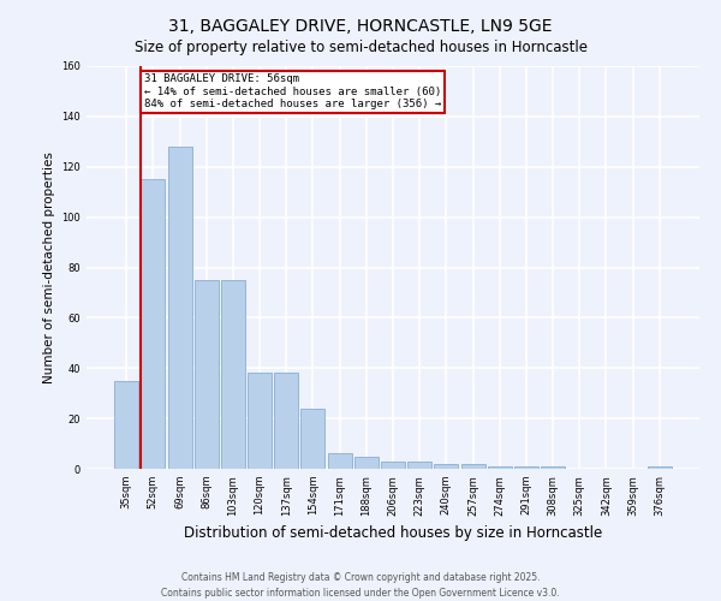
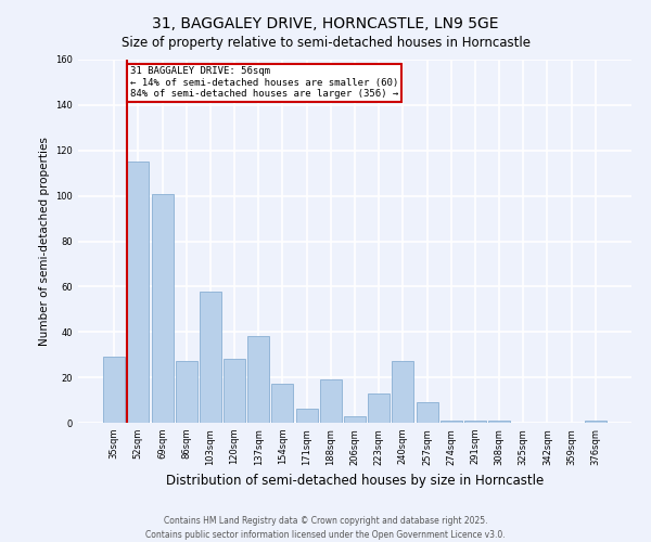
35sqm: 35 -> 29
69sqm: 128 -> 101
86sqm: 75 -> 27
103sqm: 75 -> 58
120sqm: 38 -> 28
154sqm: 24 -> 17
188sqm: 5 -> 19
223sqm: 3 -> 13
240sqm: 2 -> 27
257sqm: 2 -> 9
